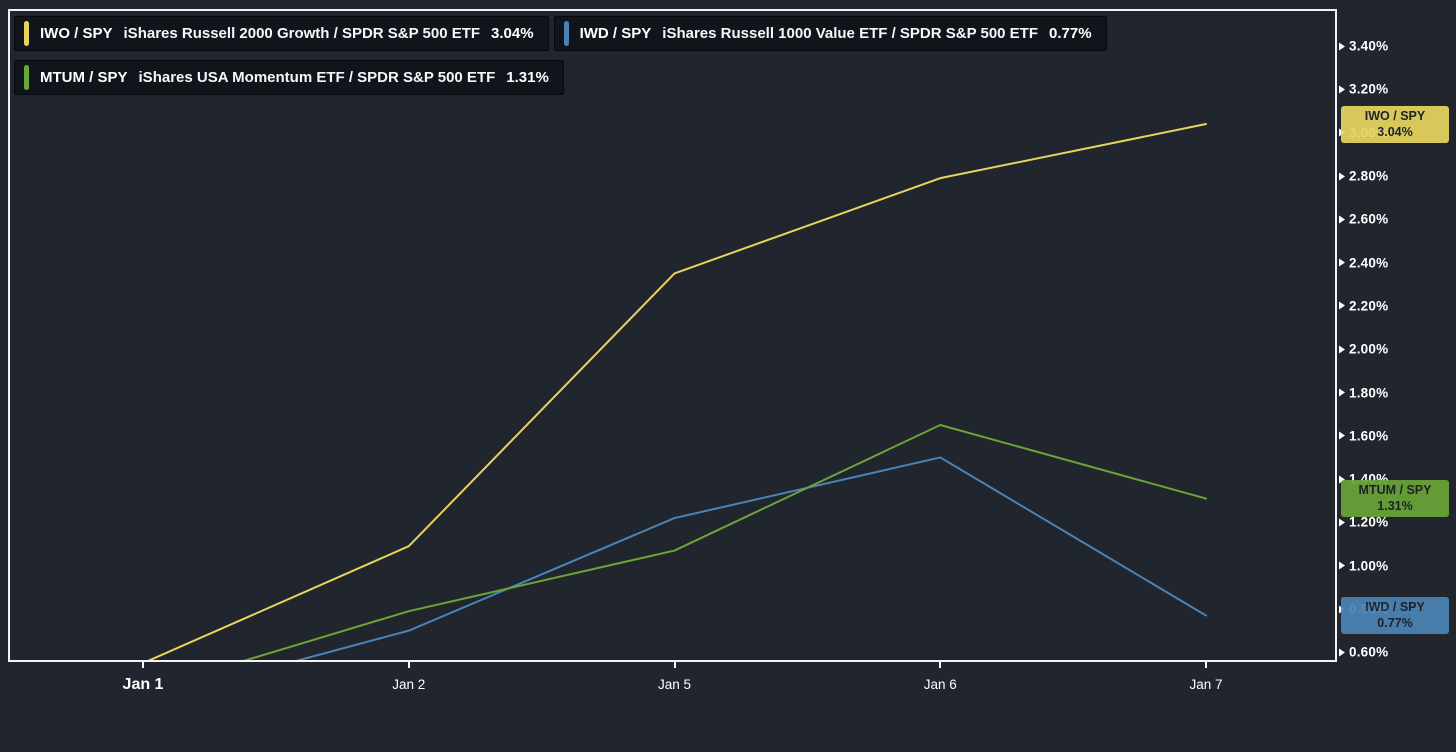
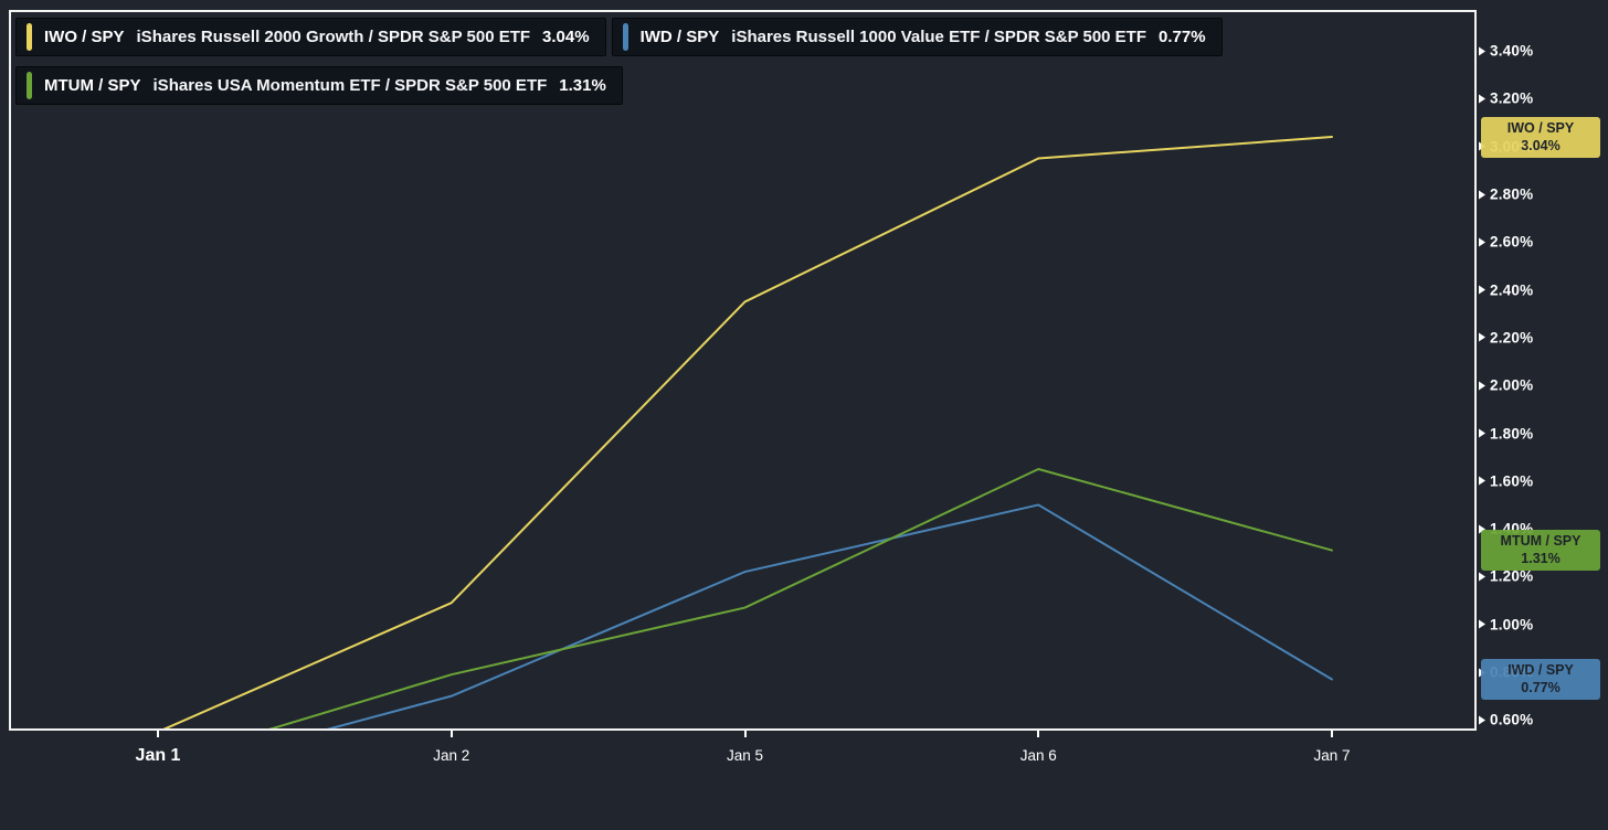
IWO / SPY/Jan 6: 2.79% -> 2.95%
